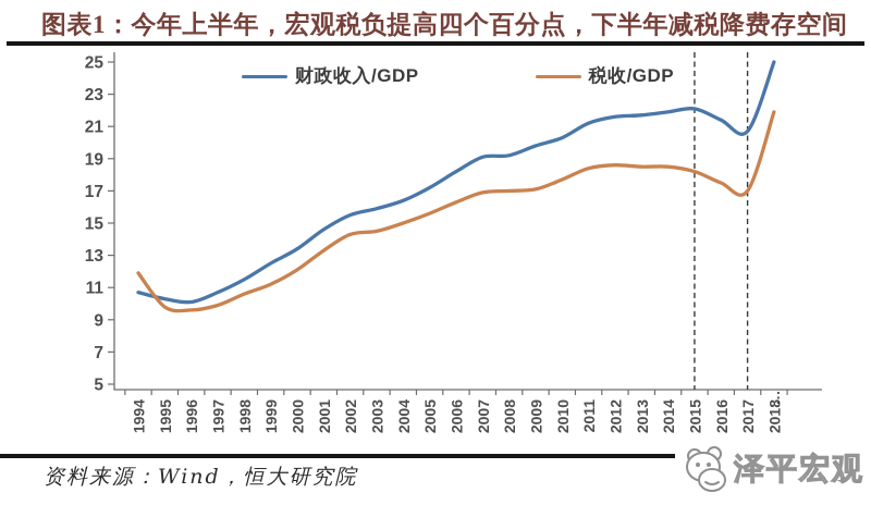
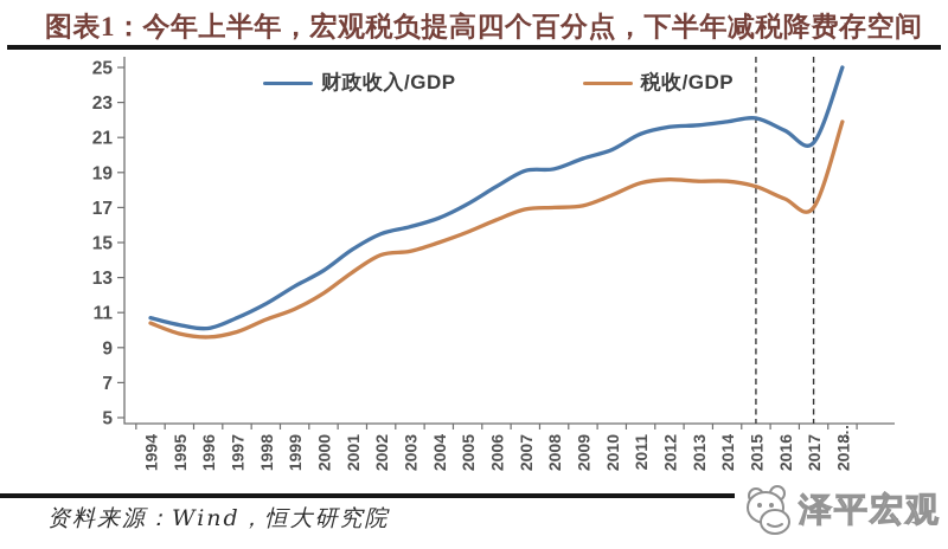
税收/GDP/1994: 11.9 -> 10.4
